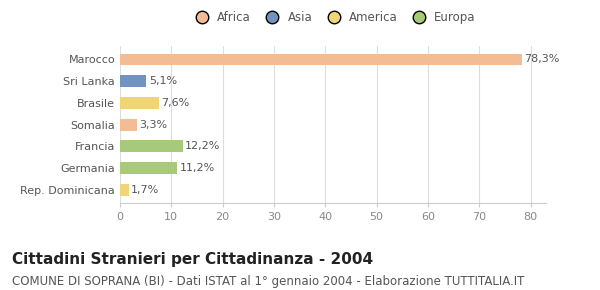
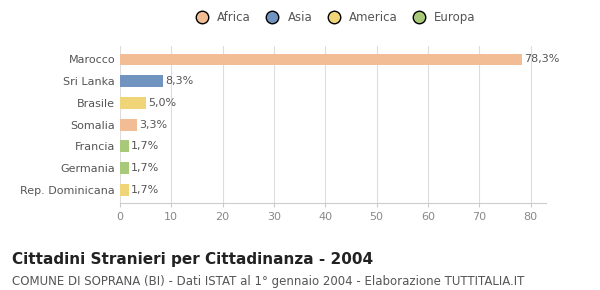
Sri Lanka: 5,1% -> 8,3%
Brasile: 7,6% -> 5,0%
Francia: 12,2% -> 1,7%
Germania: 11,2% -> 1,7%
